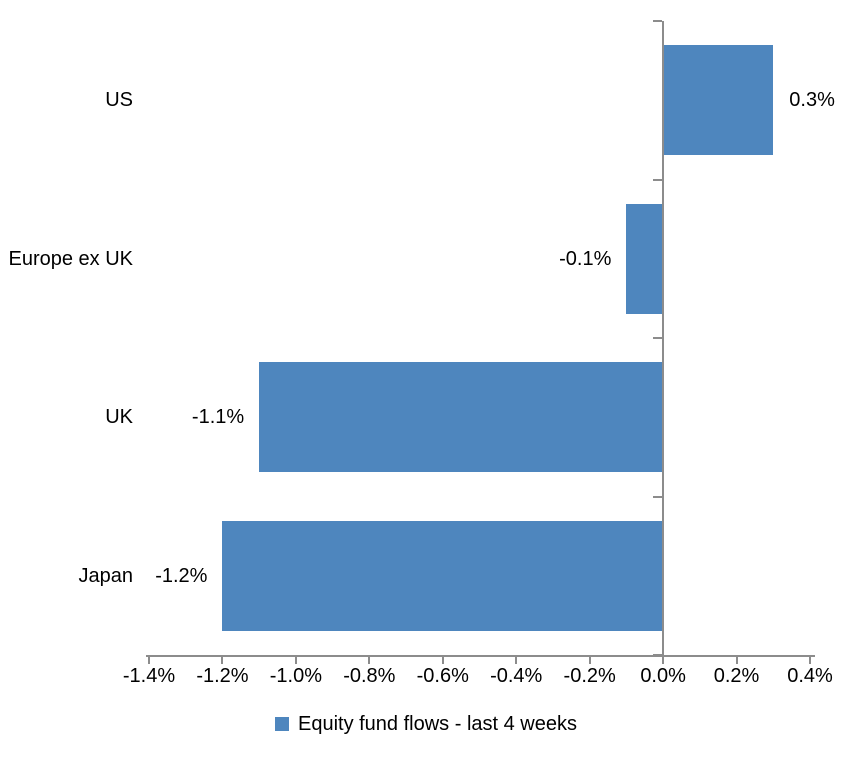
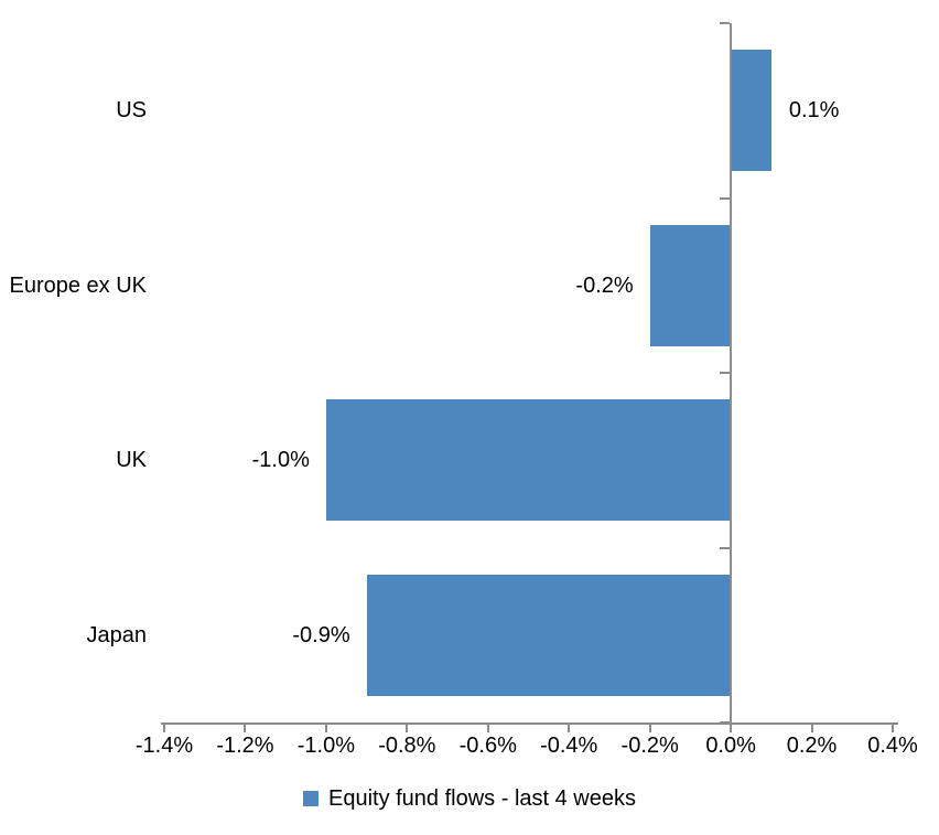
US: 0.3% -> 0.1%
Europe ex UK: -0.1% -> -0.2%
UK: -1.1% -> -1.0%
Japan: -1.2% -> -0.9%
